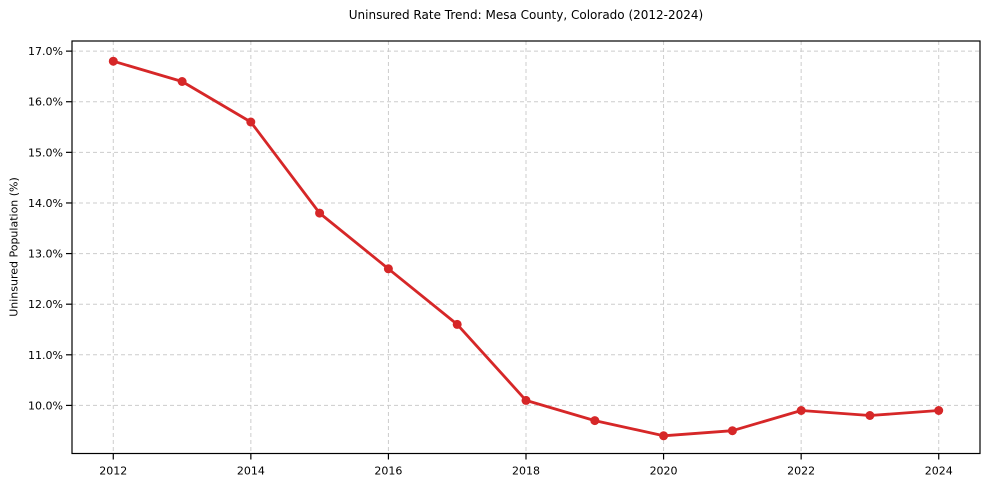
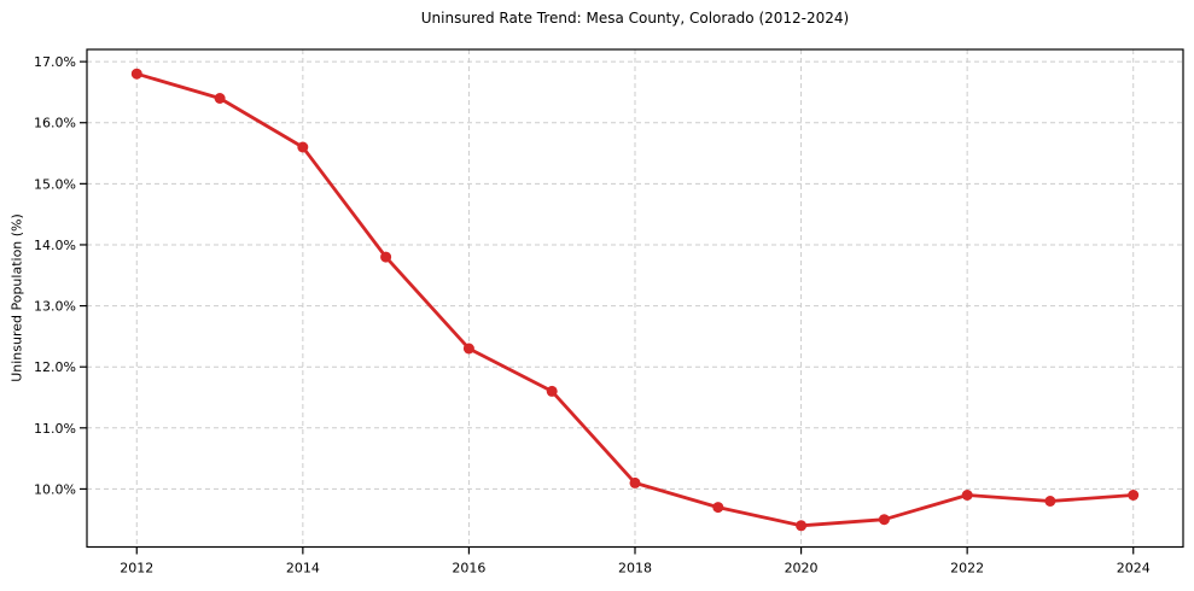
2016: 12.7% -> 12.3%
